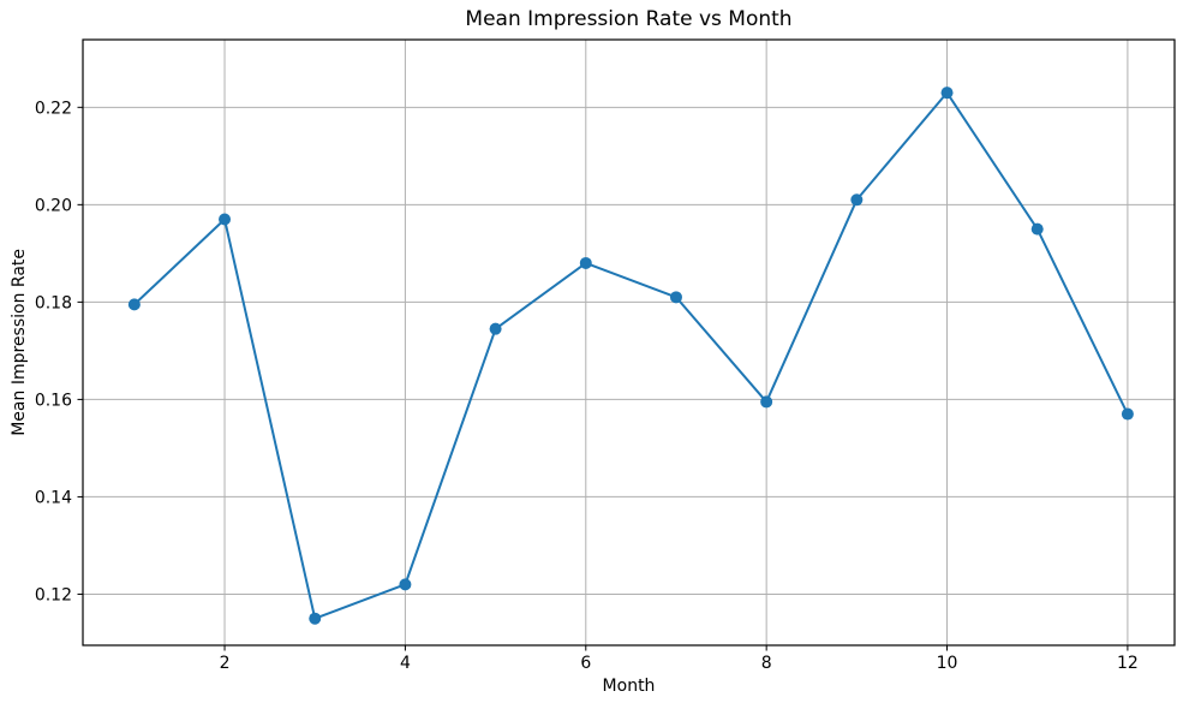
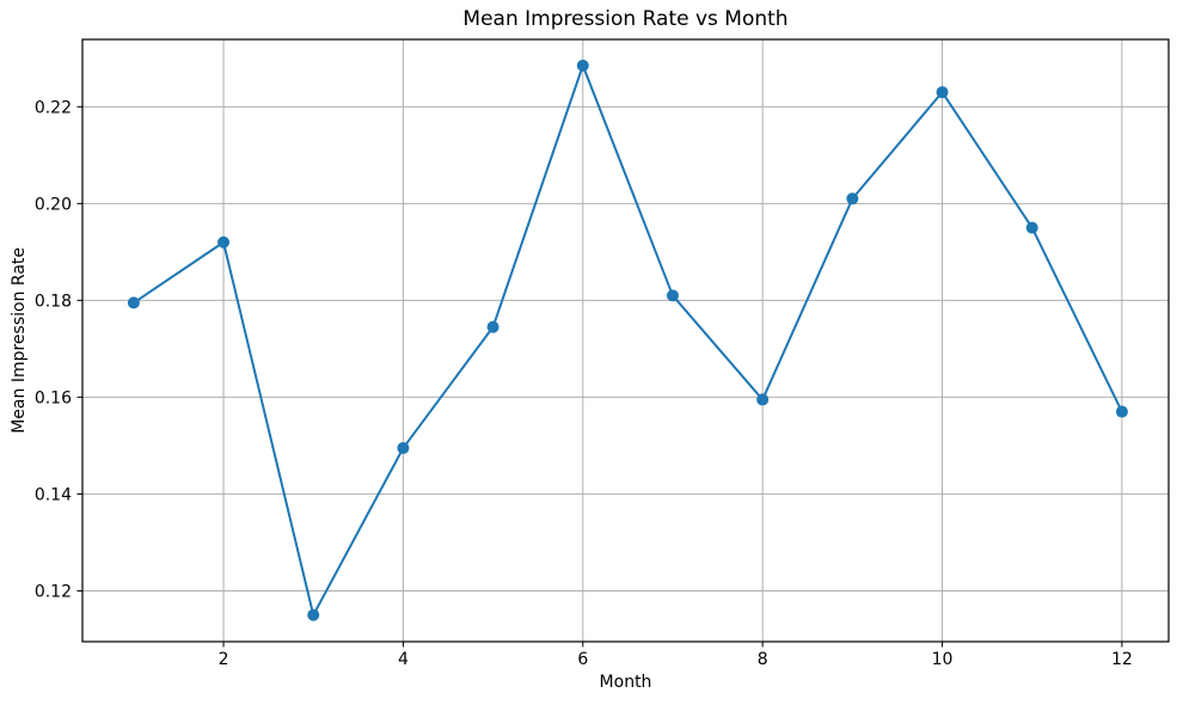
2: 0.197 -> 0.192
4: 0.122 -> 0.149
6: 0.188 -> 0.229
